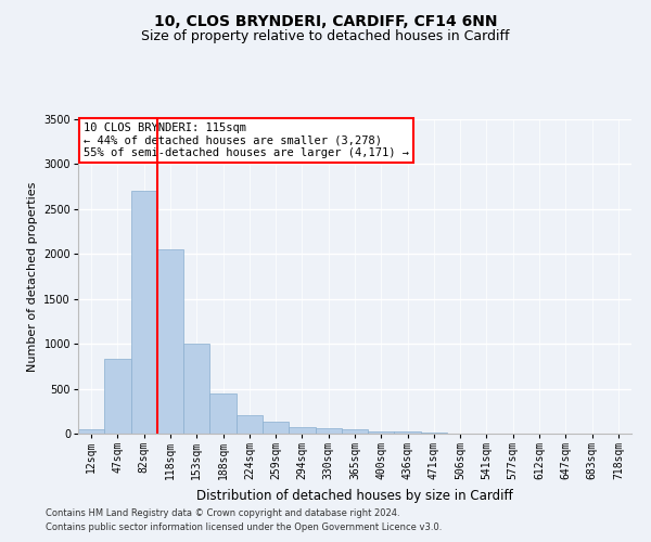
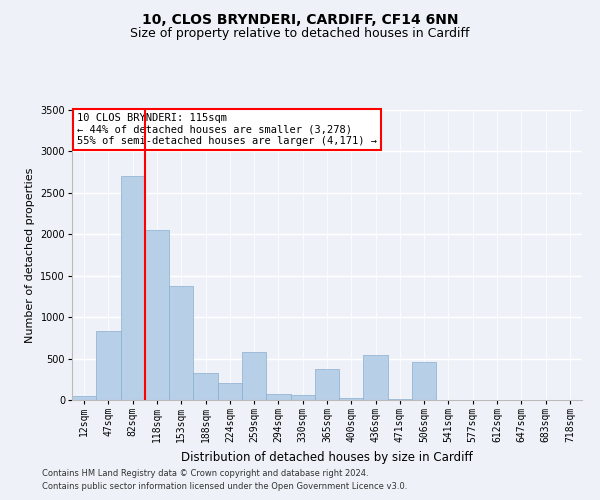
153sqm: 1000 -> 1380
188sqm: 450 -> 320
259sqm: 130 -> 580
365sqm: 50 -> 380
436sqm: 20 -> 540
506sqm: 0 -> 460
